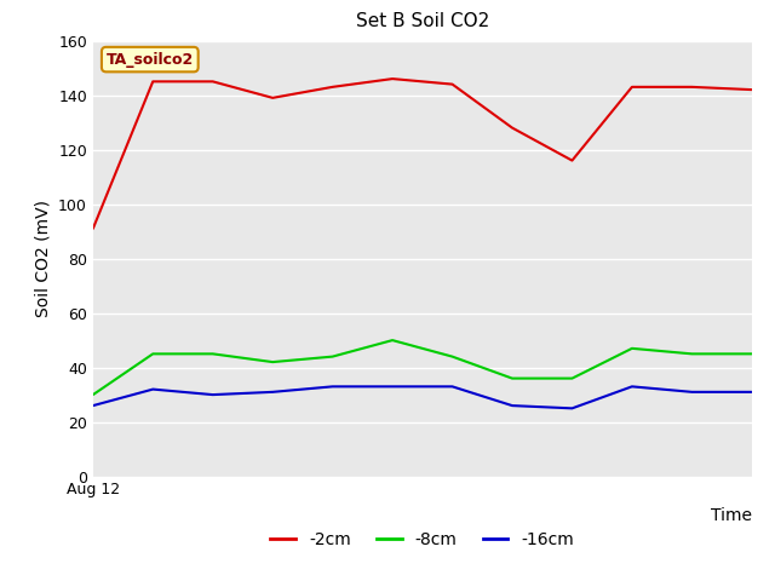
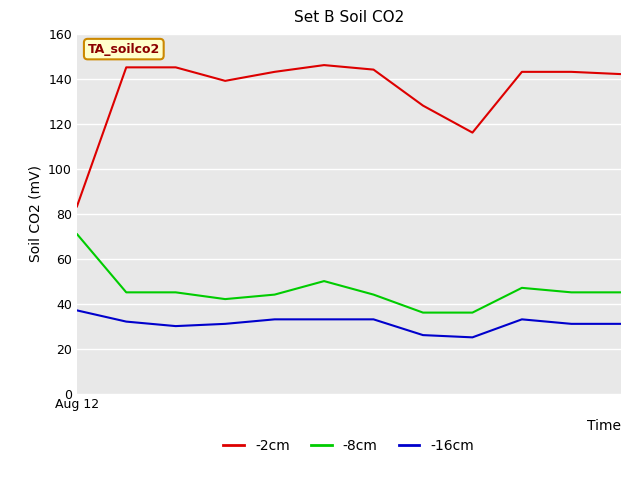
-2cm/Aug 12: 91 -> 83
-8cm/Aug 12: 30 -> 71
-16cm/Aug 12: 26 -> 37
